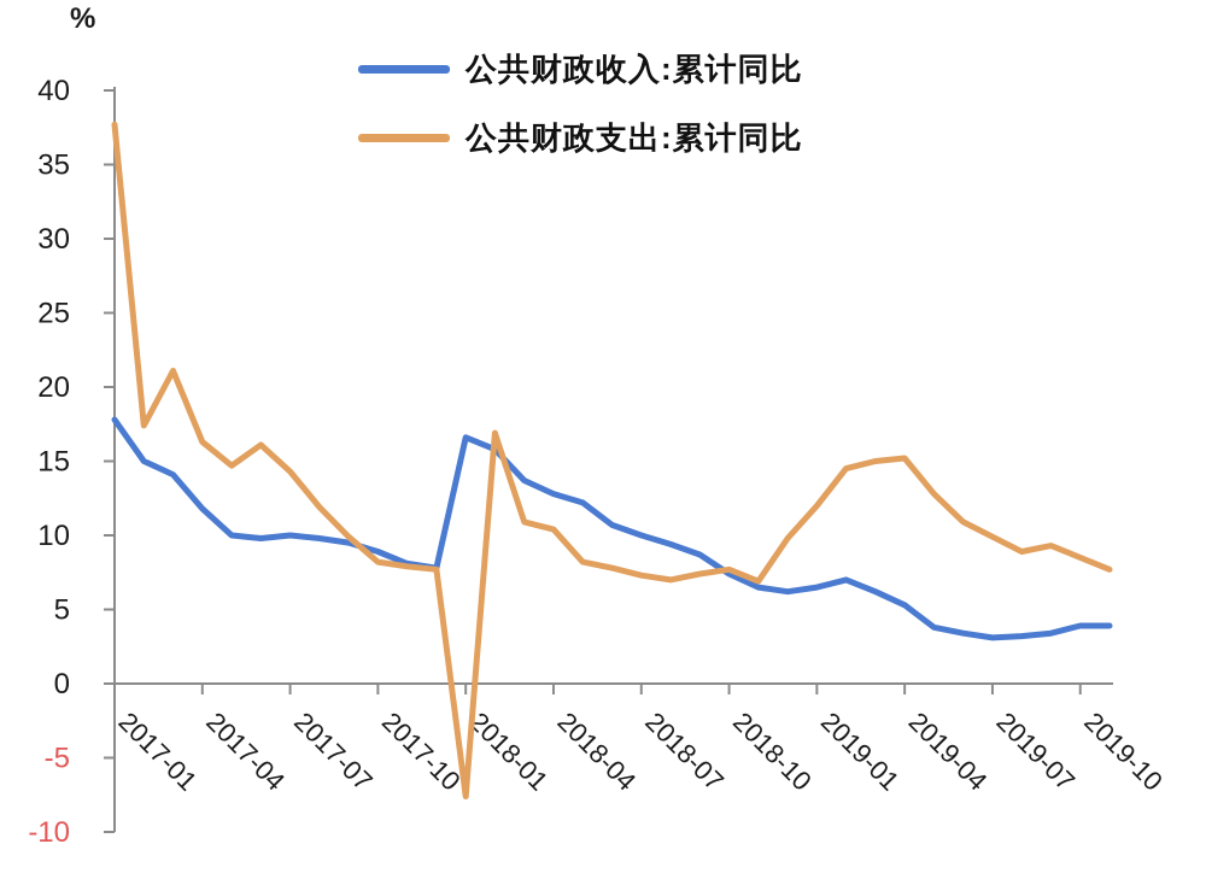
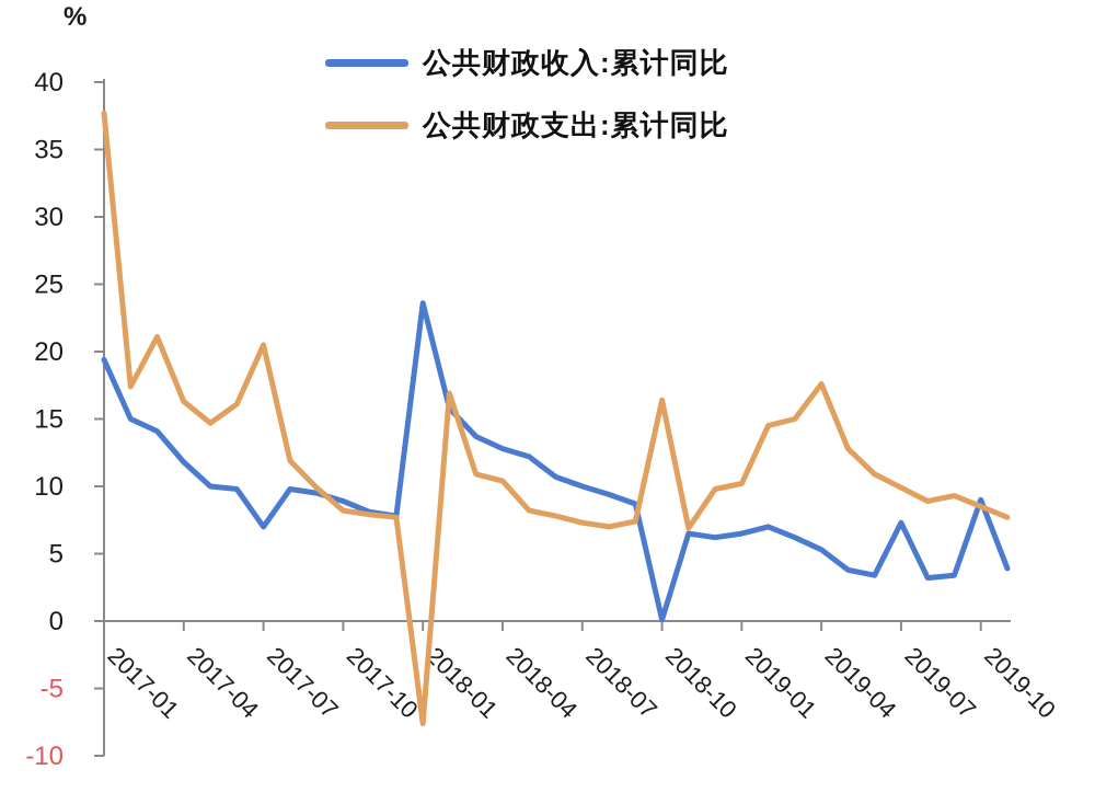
公共财政收入:累计同比/2017-01: 17.8 -> 19.4
公共财政收入:累计同比/2017-07: 10.0 -> 7.0
公共财政支出:累计同比/2017-07: 14.3 -> 20.5
公共财政收入:累计同比/2018-01: 16.6 -> 23.6
公共财政收入:累计同比/2018-10: 7.4 -> 0.1
公共财政支出:累计同比/2018-10: 7.7 -> 16.4
公共财政支出:累计同比/2019-01: 12.0 -> 10.2
公共财政支出:累计同比/2019-04: 15.2 -> 17.6
公共财政收入:累计同比/2019-07: 3.1 -> 7.3
公共财政收入:累计同比/2019-10: 3.9 -> 9.0
